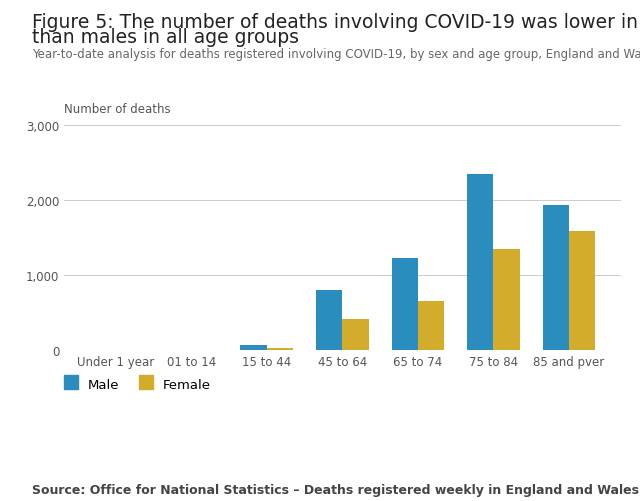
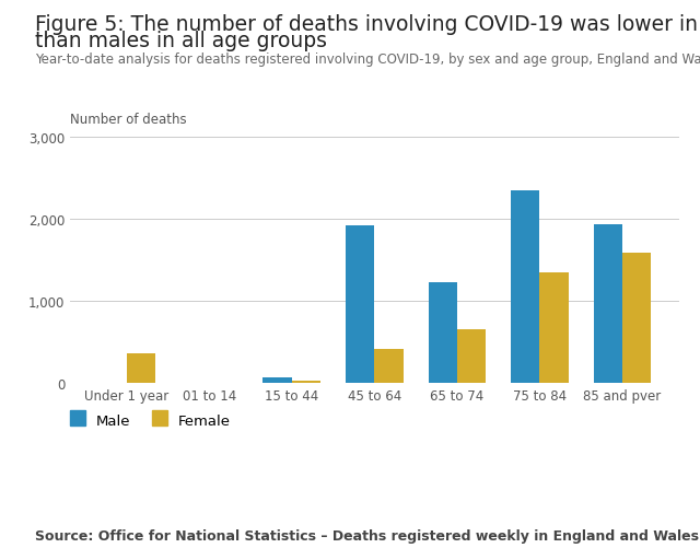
Female/Under 1 year: 0 -> 360
Male/45 to 64: 800 -> 1,920
